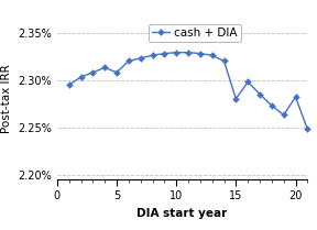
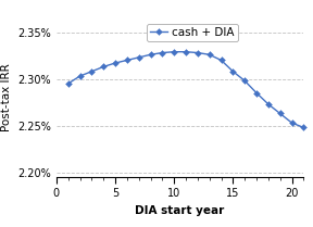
5: 2.308% -> 2.317%
15: 2.280% -> 2.308%
20: 2.282% -> 2.253%
